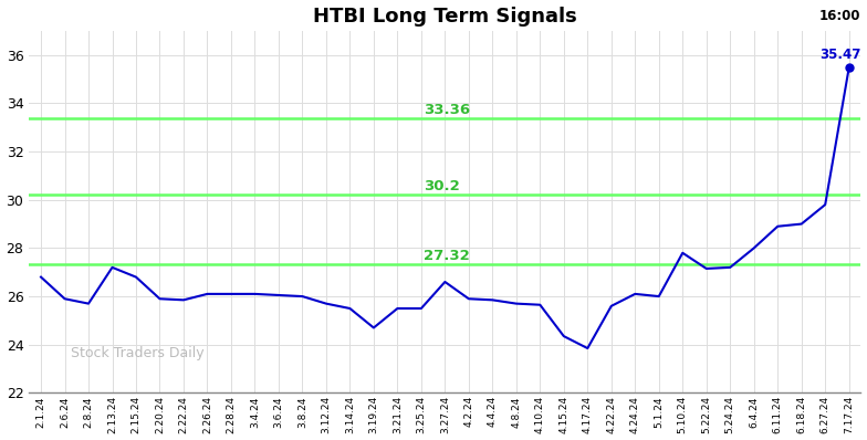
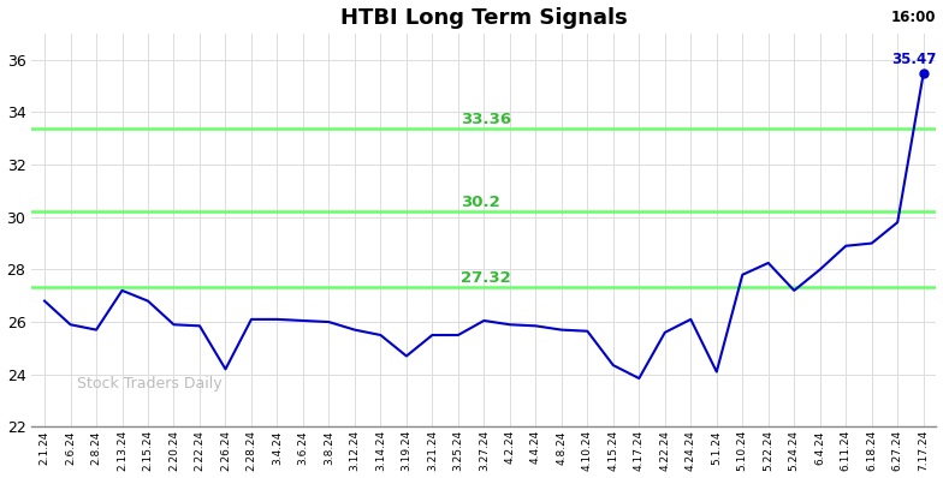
2.26.24: 26.10 -> 24.20
3.27.24: 26.60 -> 26.05
5.1.24: 26.00 -> 24.10
5.22.24: 27.15 -> 28.25
